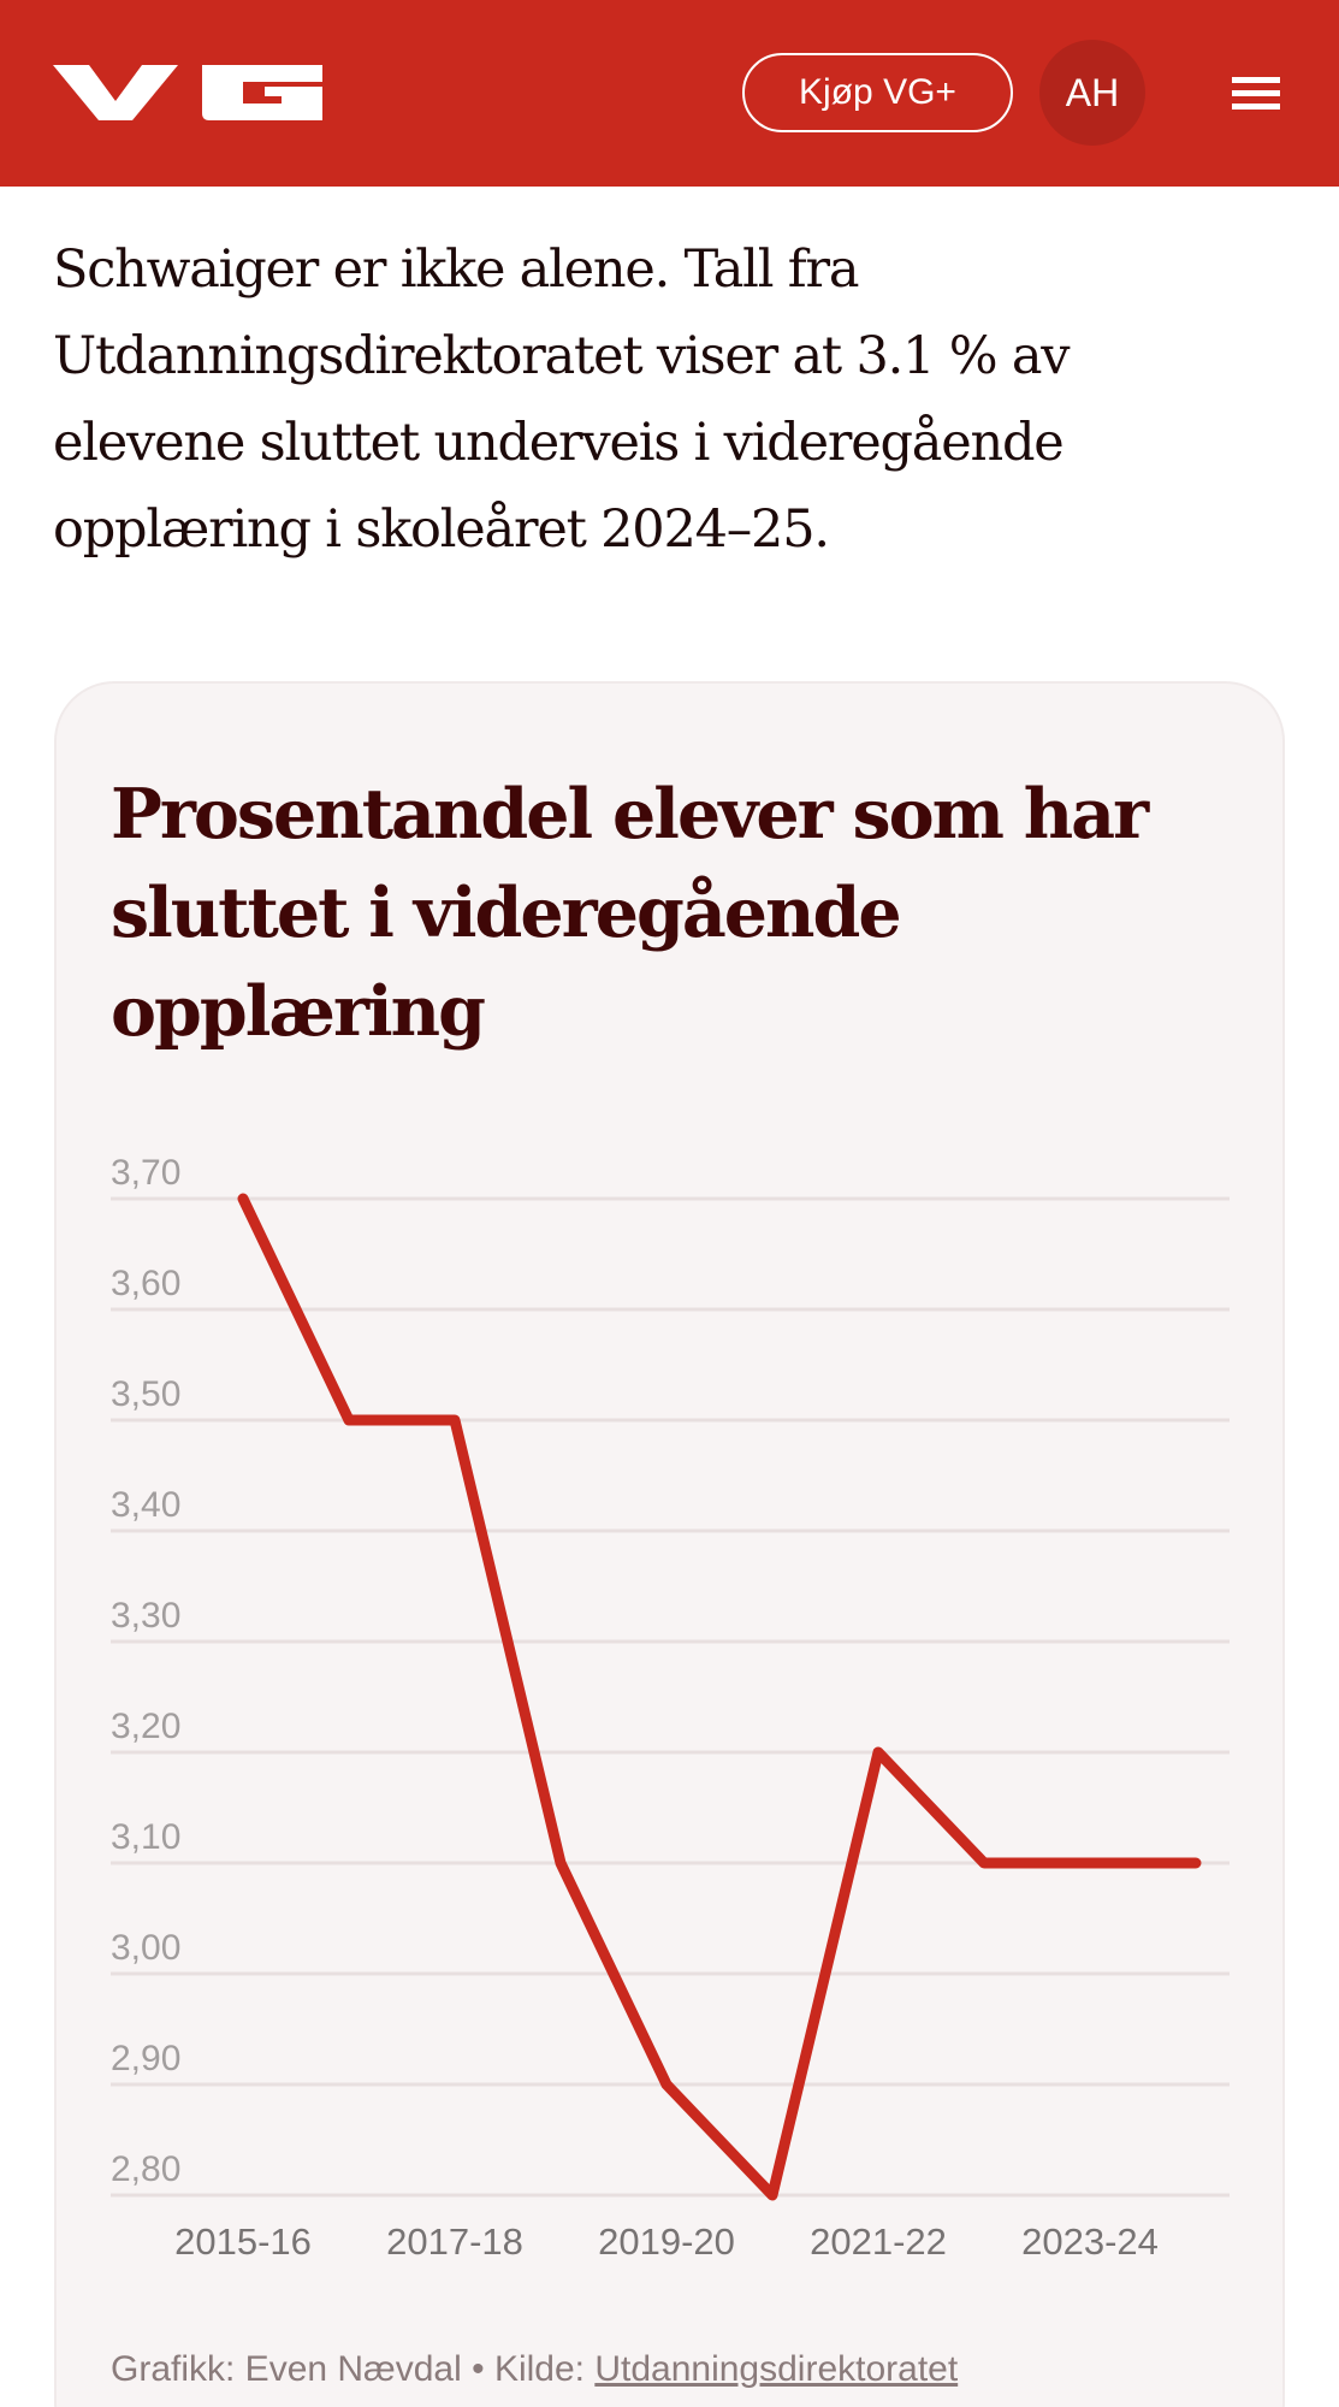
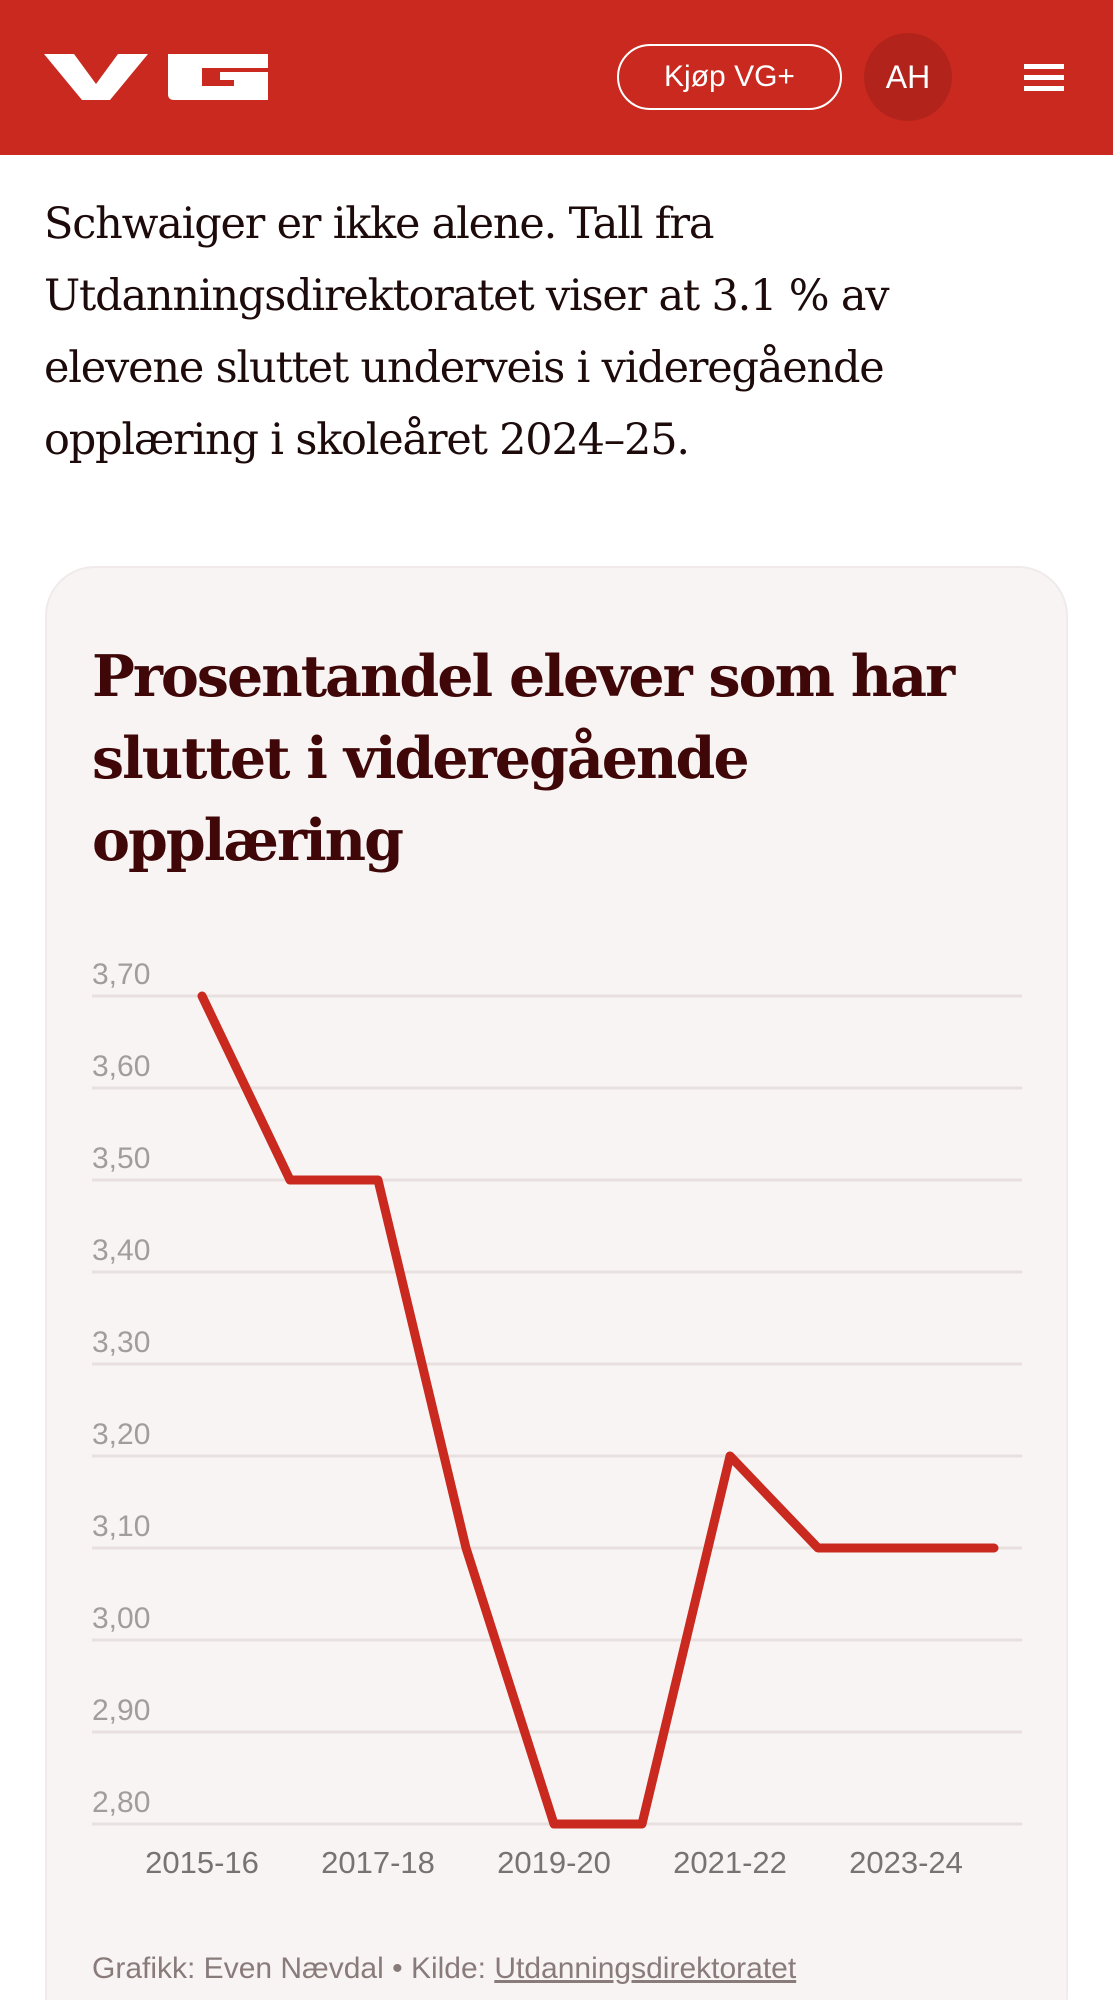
2019-20: 2,9 -> 2,8
